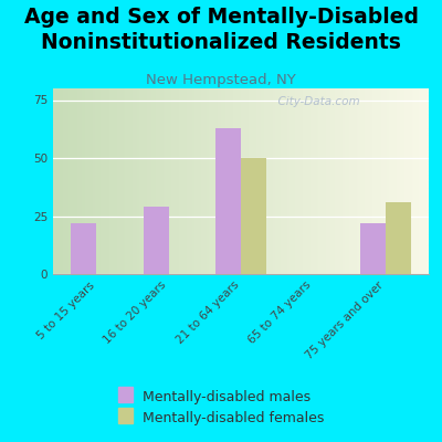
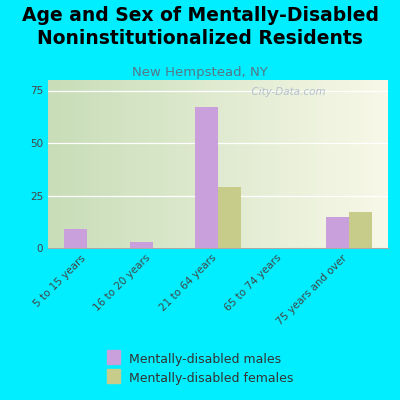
Mentally-disabled males/5 to 15 years: 22 -> 9
Mentally-disabled males/16 to 20 years: 29 -> 3
Mentally-disabled males/21 to 64 years: 63 -> 67
Mentally-disabled females/21 to 64 years: 50 -> 29
Mentally-disabled males/75 years and over: 22 -> 15
Mentally-disabled females/75 years and over: 31 -> 17
